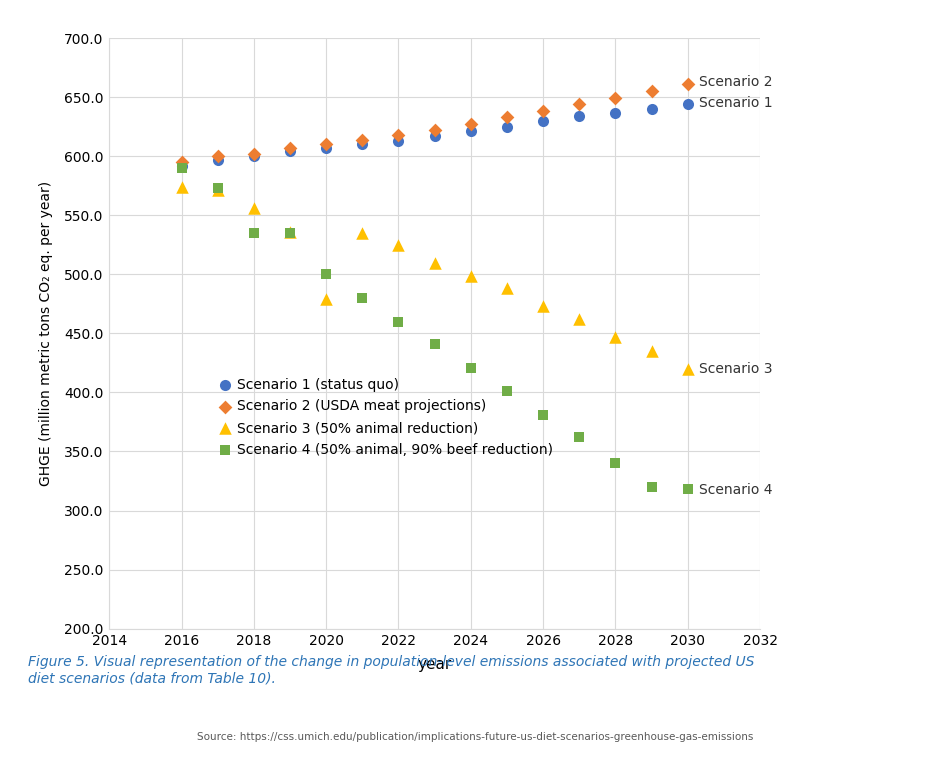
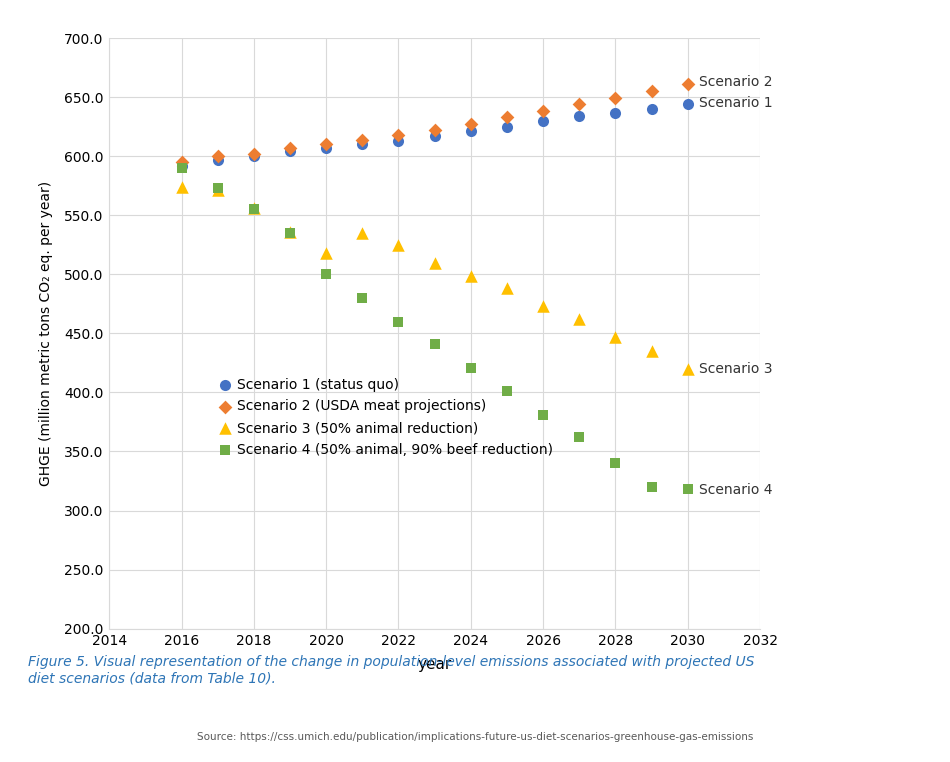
Scenario 4 (50% animal, 90% beef reduction)/2018: 535 -> 555
Scenario 3 (50% animal reduction)/2020: 479 -> 518
